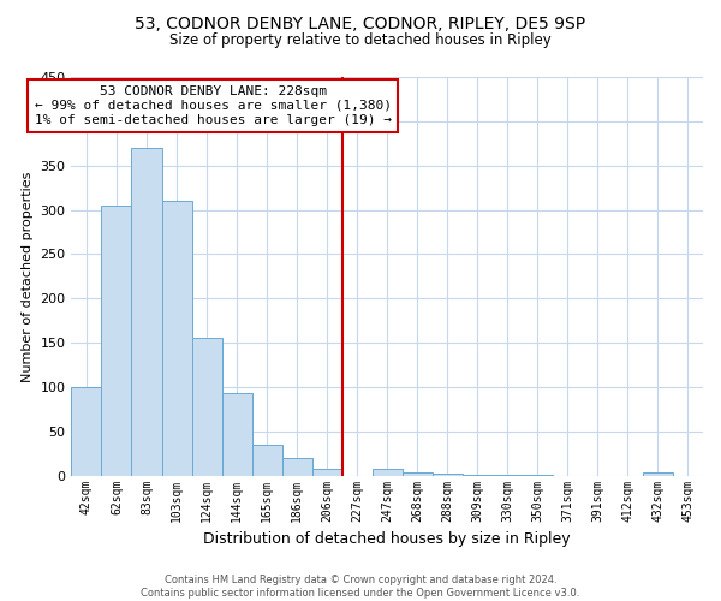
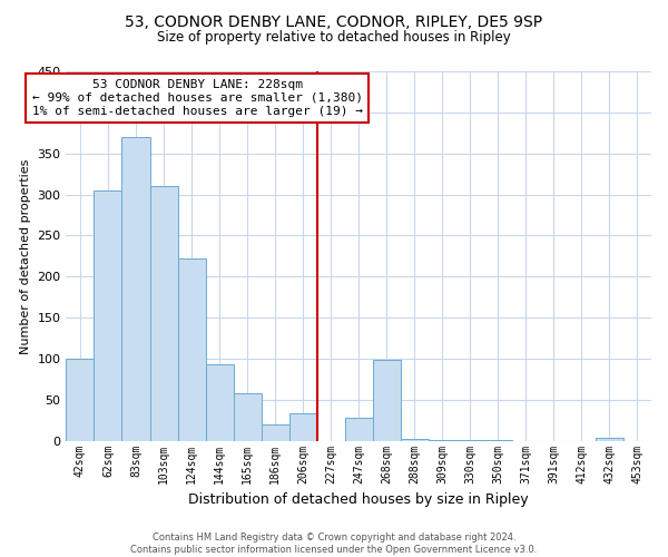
124sqm: 155 -> 222
165sqm: 35 -> 58
206sqm: 8 -> 34
247sqm: 7 -> 28
268sqm: 3 -> 98
